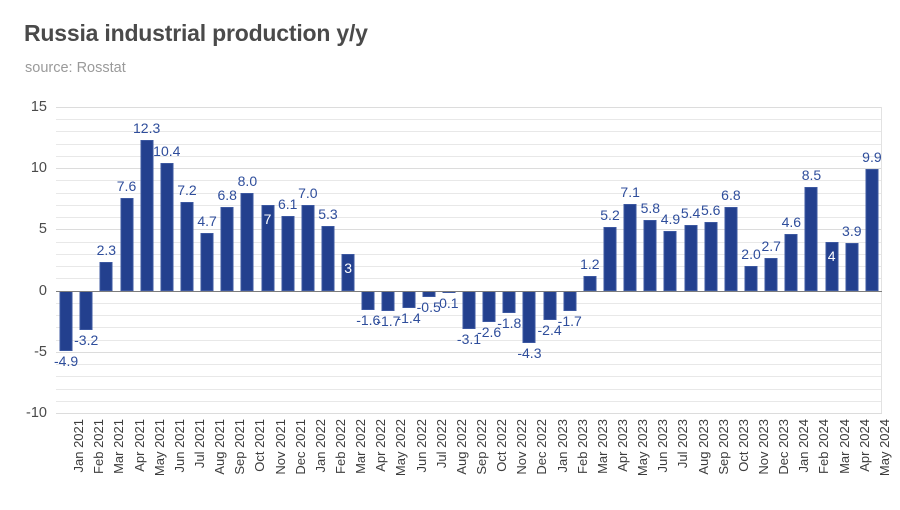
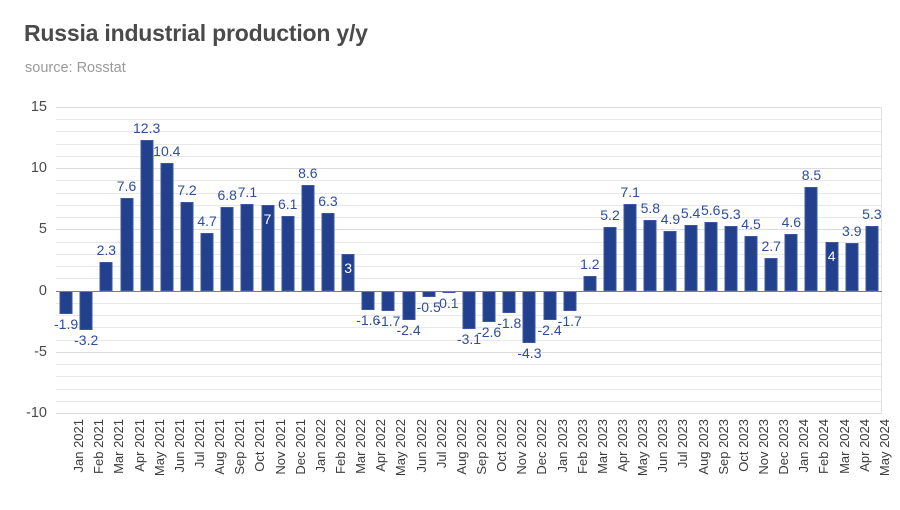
Jan 2021: -4.9 -> -1.9
Oct 2021: 8.0 -> 7.1
Jan 2022: 7.0 -> 8.6
Feb 2022: 5.3 -> 6.3
Jun 2022: -1.4 -> -2.4
Oct 2023: 6.8 -> 5.3
Nov 2023: 2.0 -> 4.5
May 2024: 9.9 -> 5.3
